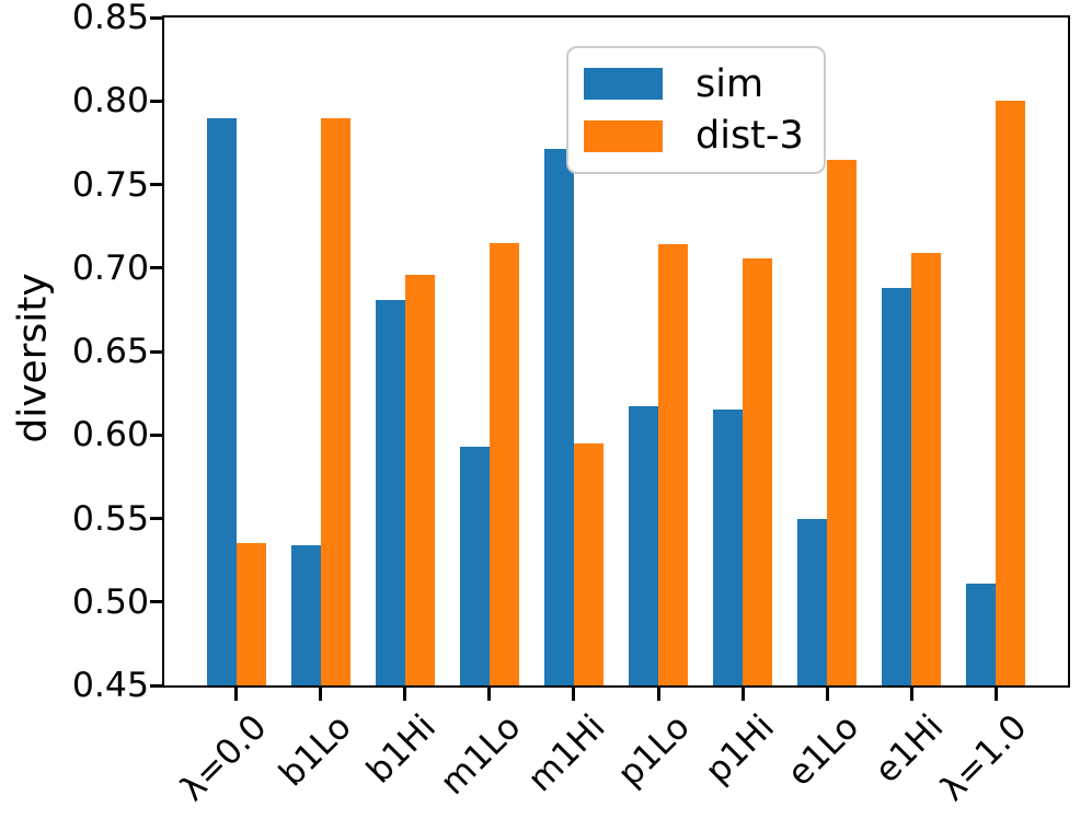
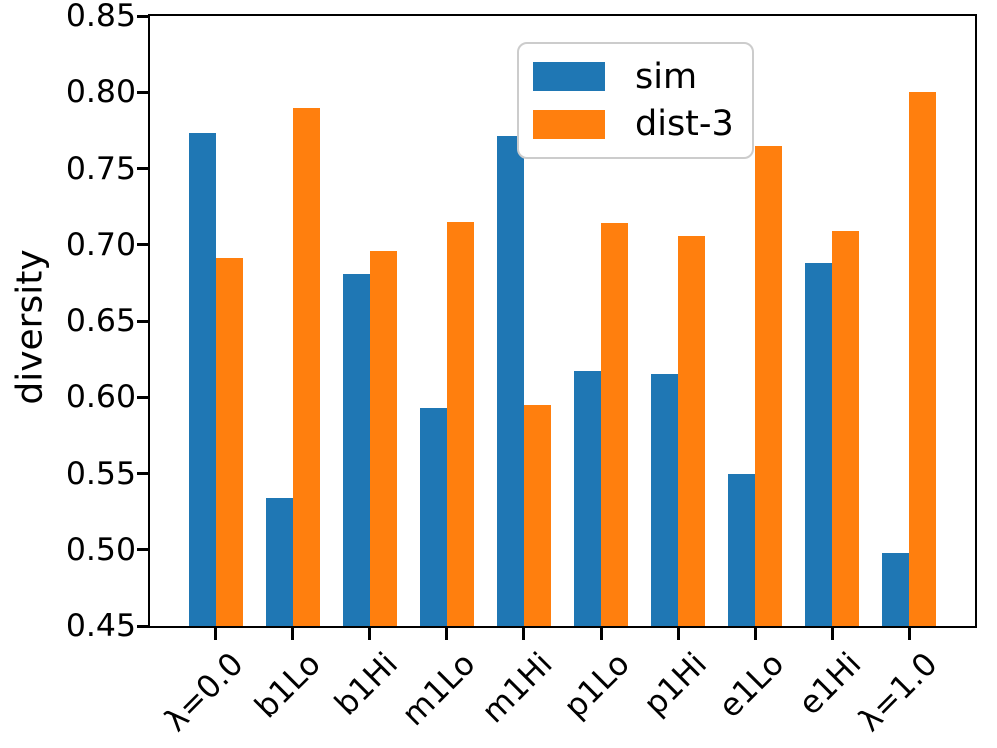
sim/λ=0.0: 0.790 -> 0.773
dist-3/λ=0.0: 0.535 -> 0.691
sim/λ=1.0: 0.511 -> 0.498
